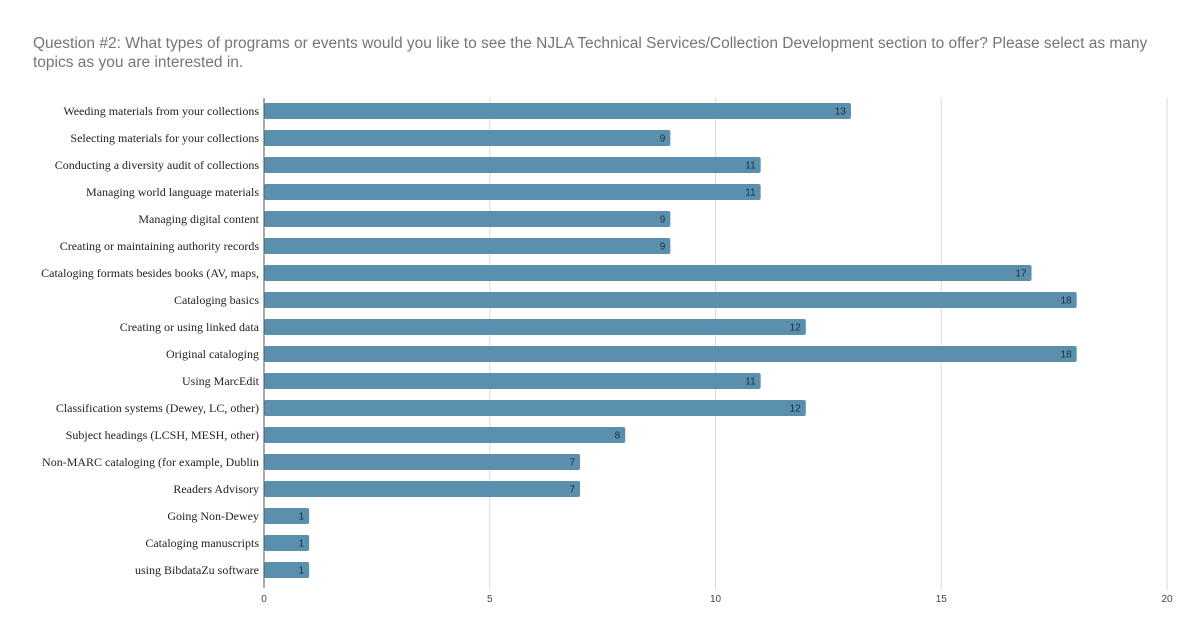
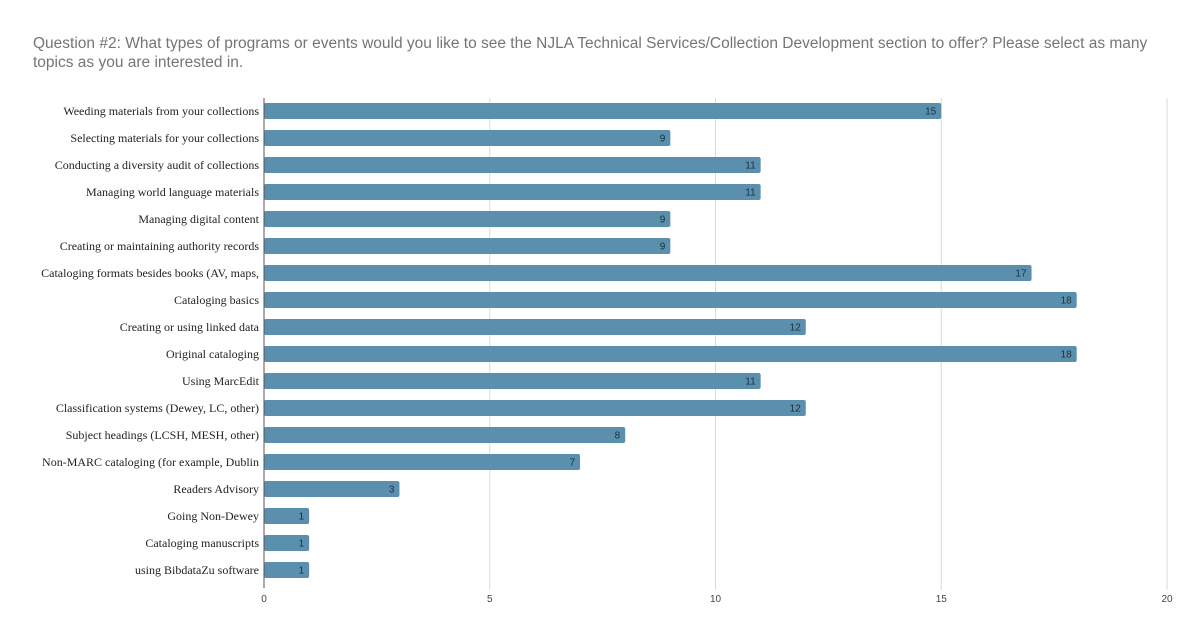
Weeding materials from your collections: 13 -> 15
Readers Advisory: 7 -> 3
